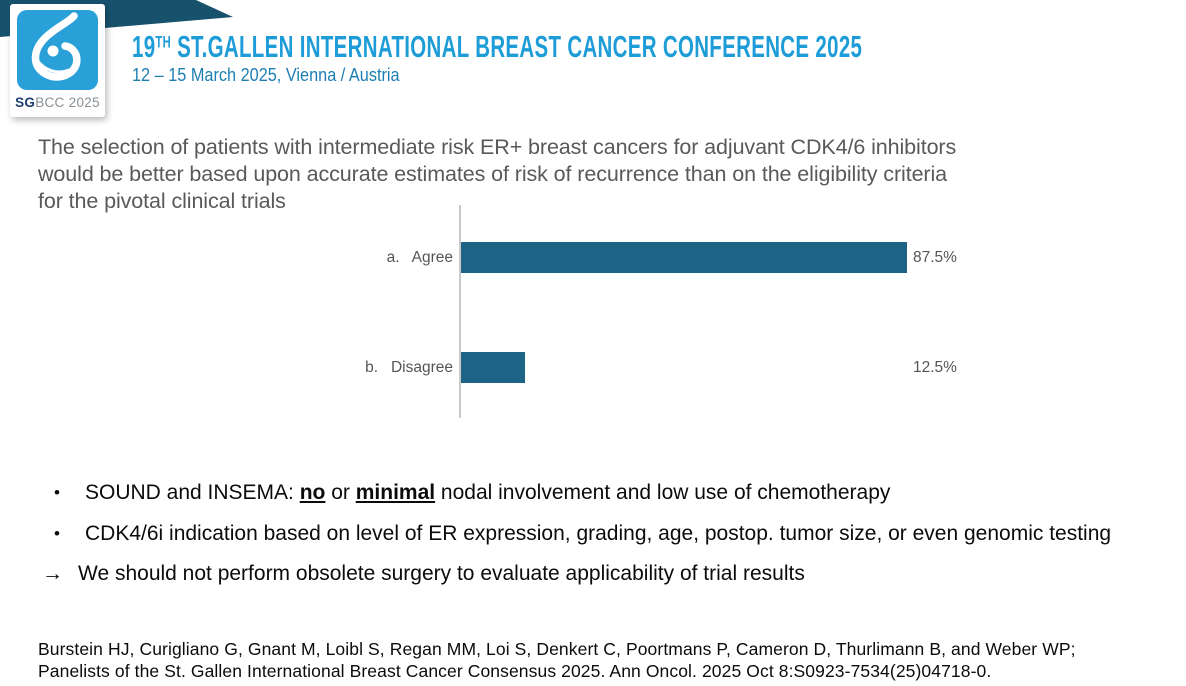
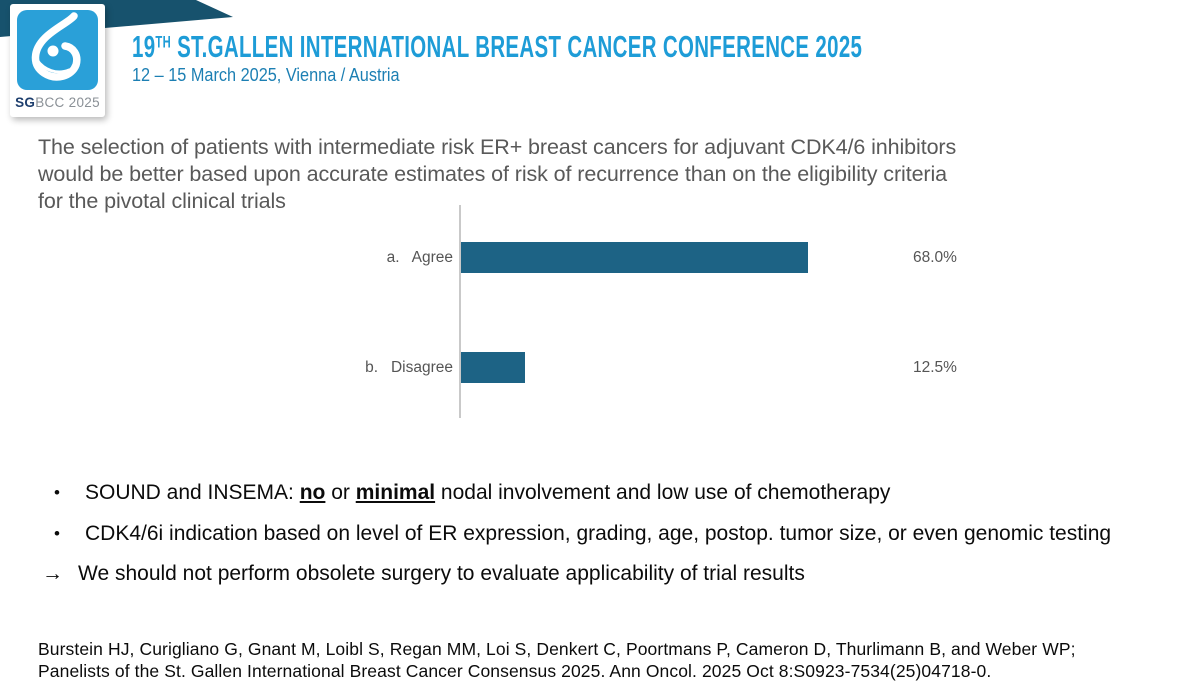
a. Agree: 87.5% -> 68.0%
